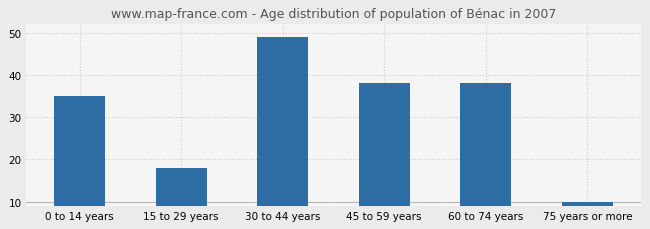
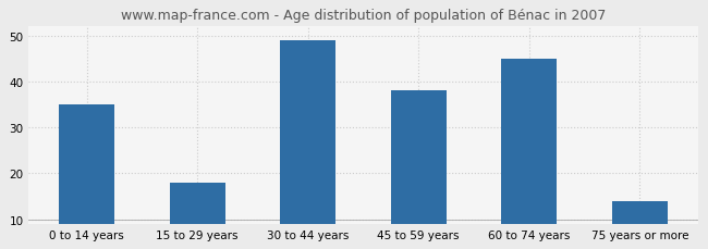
60 to 74 years: 38 -> 45
75 years or more: 10 -> 14
